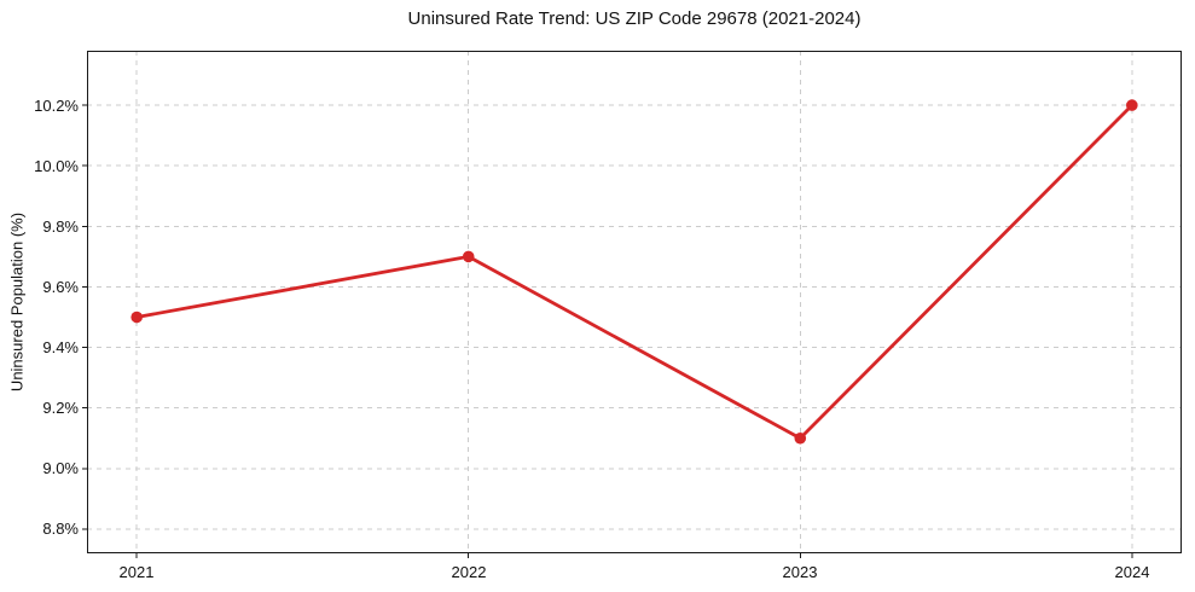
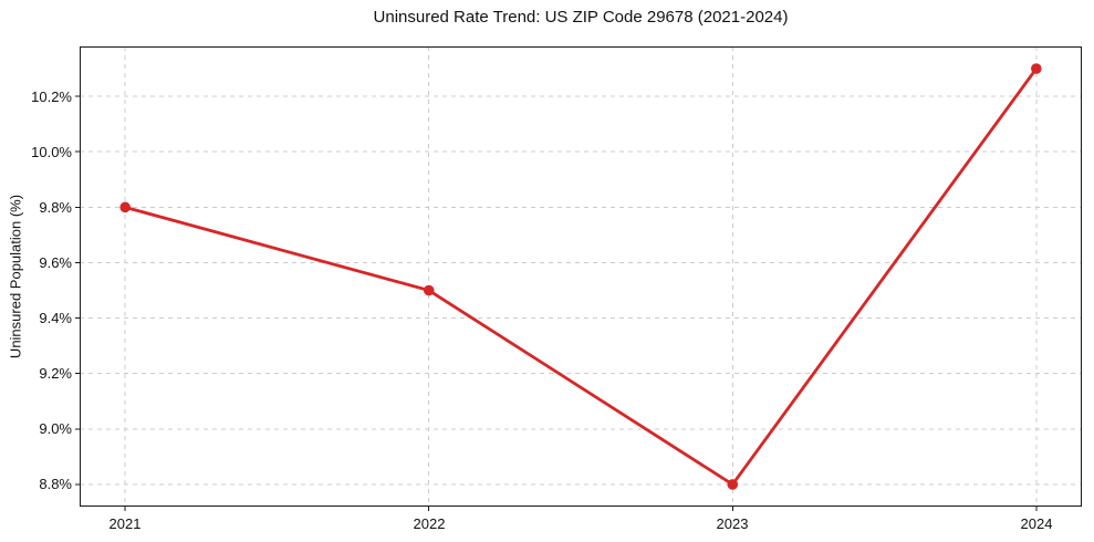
2021: 9.5% -> 9.8%
2022: 9.7% -> 9.5%
2023: 9.1% -> 8.8%
2024: 10.2% -> 10.3%
